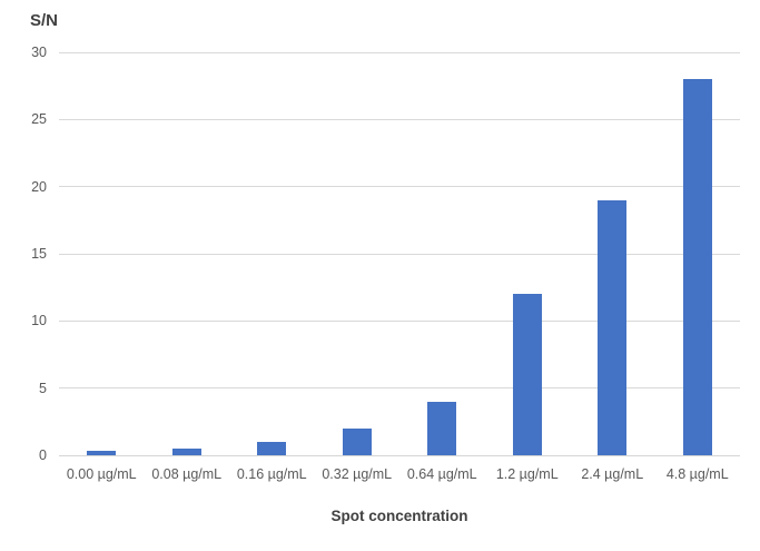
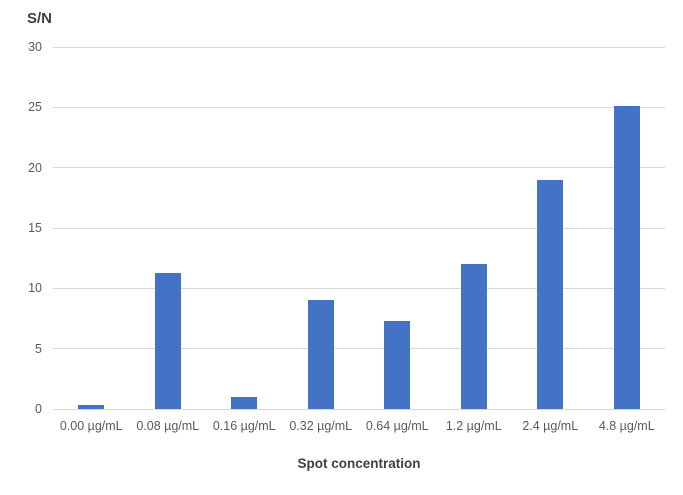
0.08 µg/mL: 0.5 -> 11.3
0.32 µg/mL: 2.0 -> 9.0
0.64 µg/mL: 4.0 -> 7.3
4.8 µg/mL: 28.0 -> 25.1
